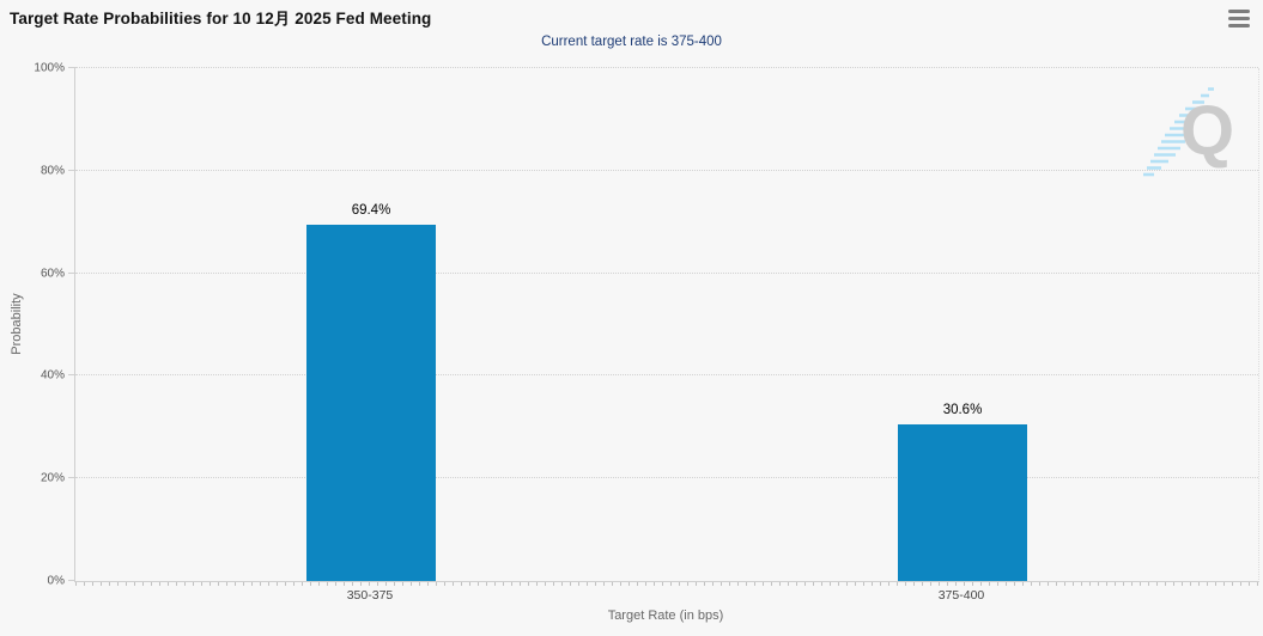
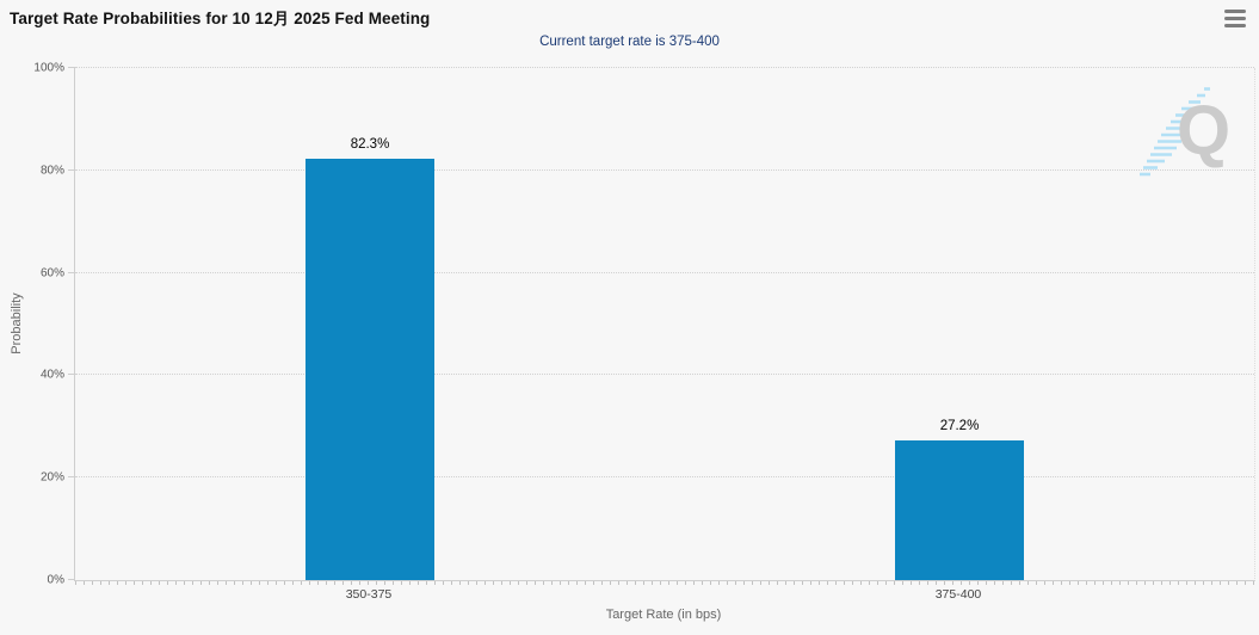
350-375: 69.4% -> 82.3%
375-400: 30.6% -> 27.2%
